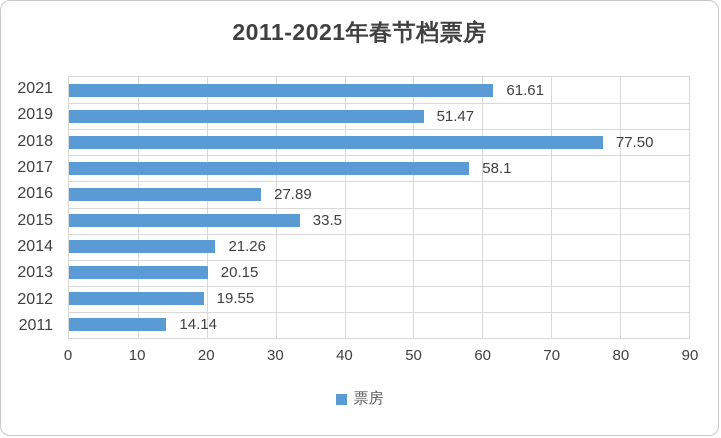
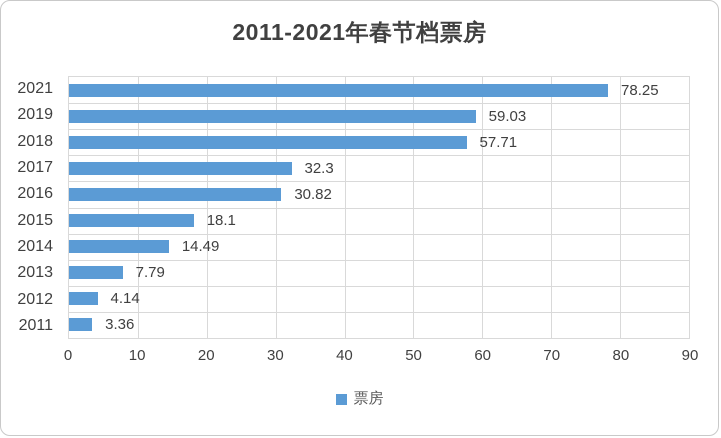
2021: 61.61 -> 78.25
2019: 51.47 -> 59.03
2018: 77.50 -> 57.71
2017: 58.1 -> 32.3
2016: 27.89 -> 30.82
2015: 33.5 -> 18.1
2014: 21.26 -> 14.49
2013: 20.15 -> 7.79
2012: 19.55 -> 4.14
2011: 14.14 -> 3.36
